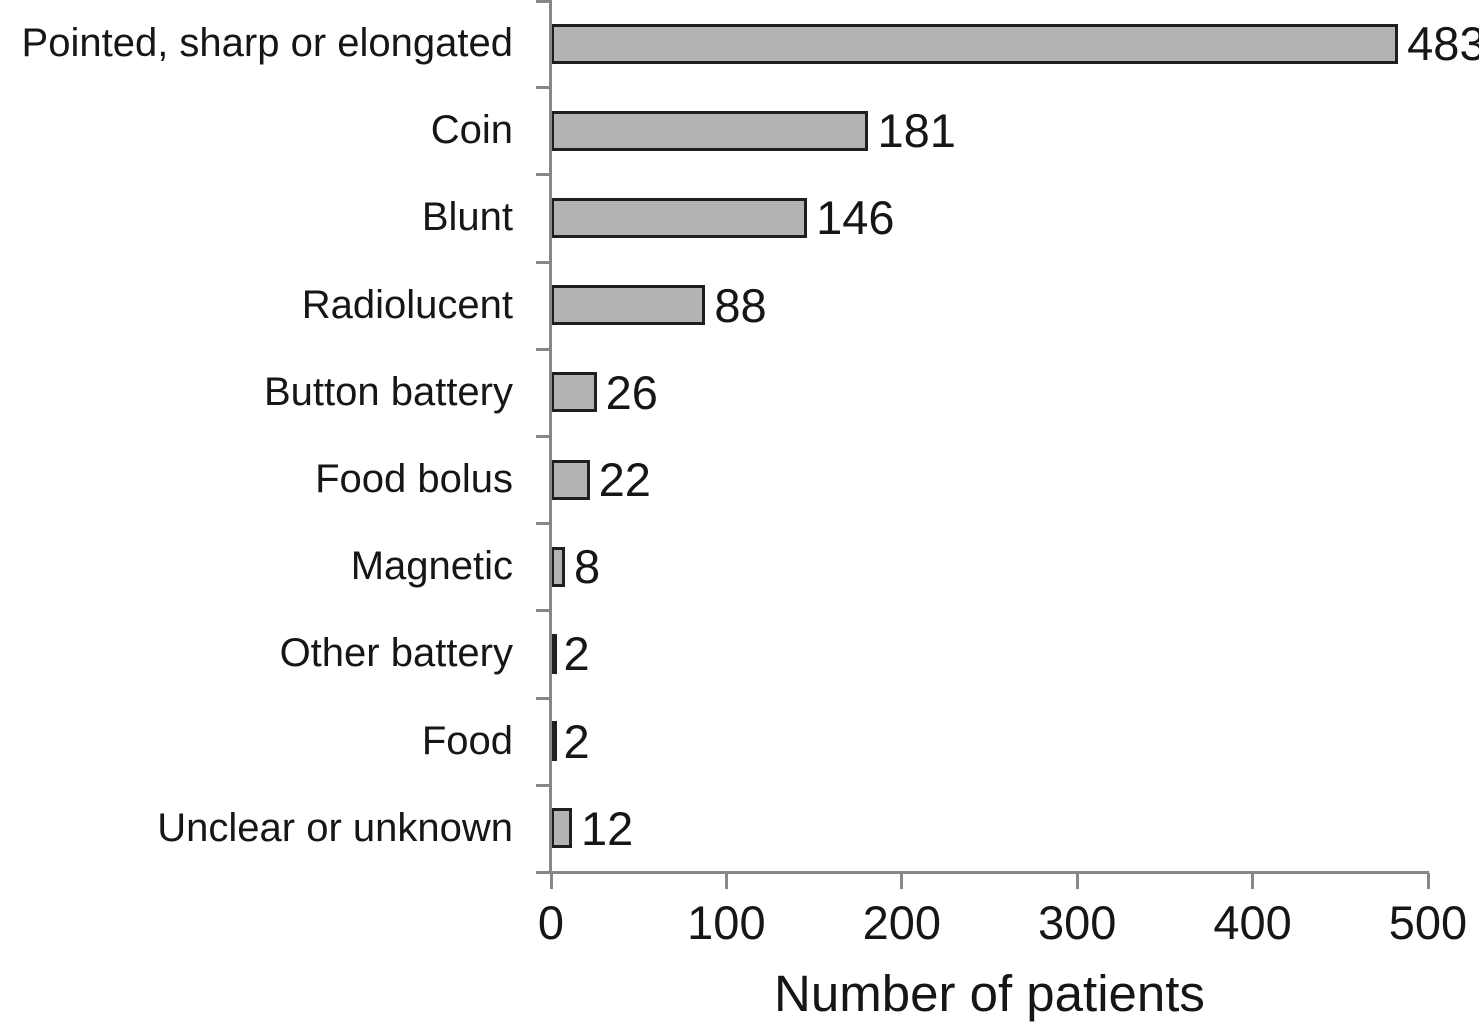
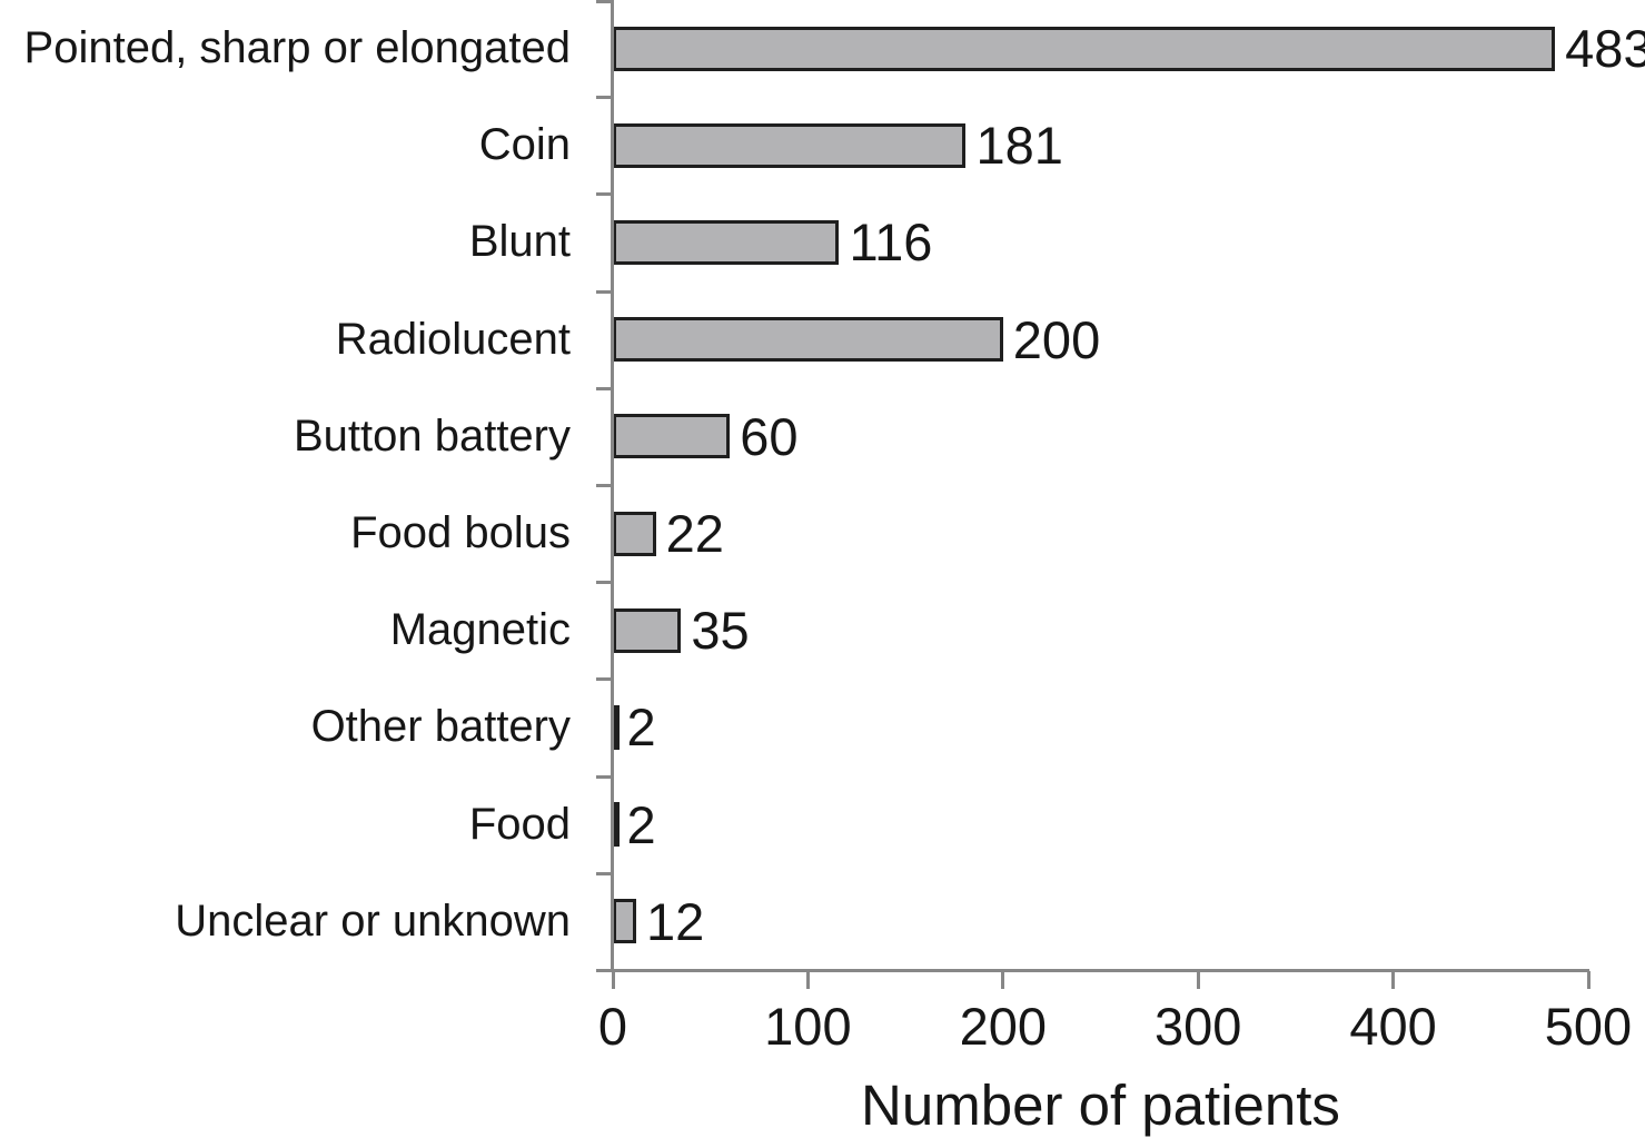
Blunt: 146 -> 116
Radiolucent: 88 -> 200
Button battery: 26 -> 60
Magnetic: 8 -> 35
